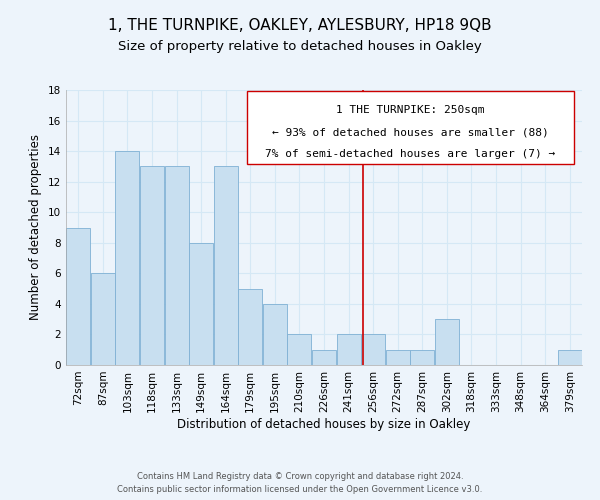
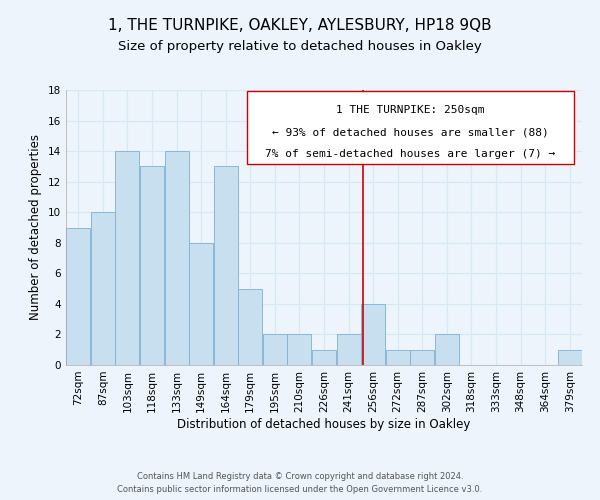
87sqm: 6 -> 10
133sqm: 13 -> 14
195sqm: 4 -> 2
256sqm: 2 -> 4
302sqm: 3 -> 2
